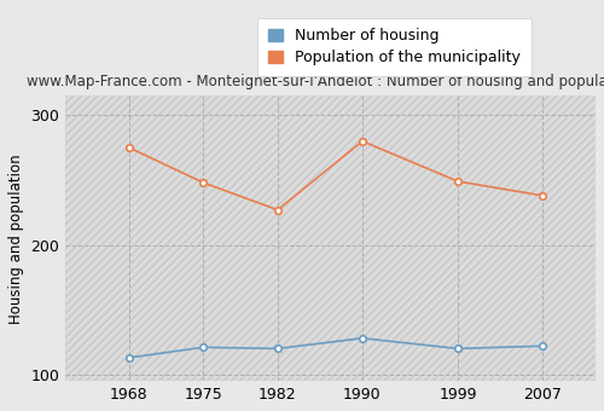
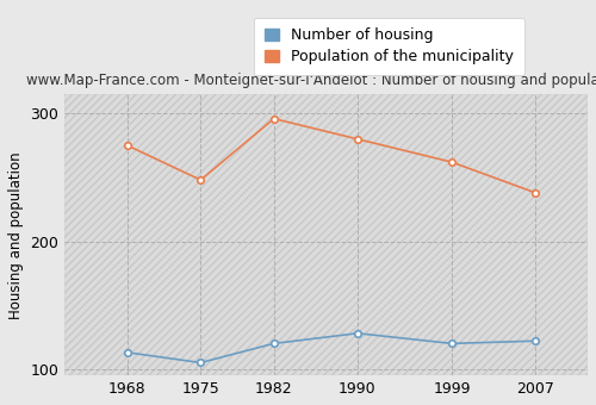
Number of housing/1975: 121 -> 105
Population of the municipality/1982: 227 -> 296
Population of the municipality/1999: 249 -> 262
